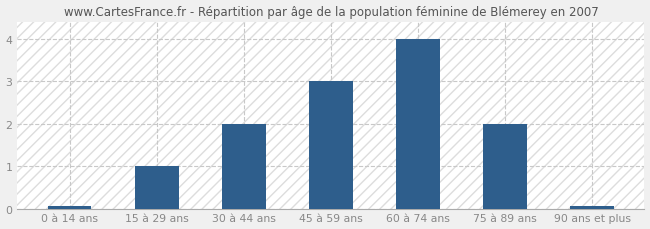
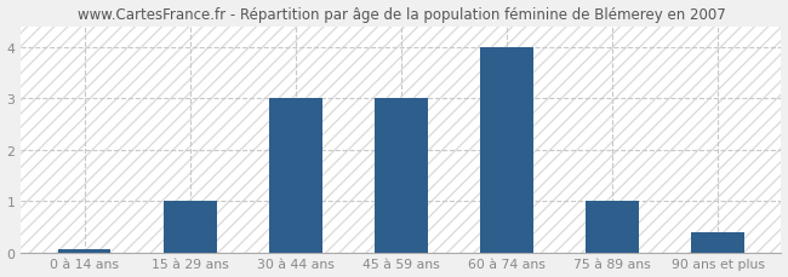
30 à 44 ans: 2.00 -> 3.00
75 à 89 ans: 2.00 -> 1.00
90 ans et plus: 0.05 -> 0.40
